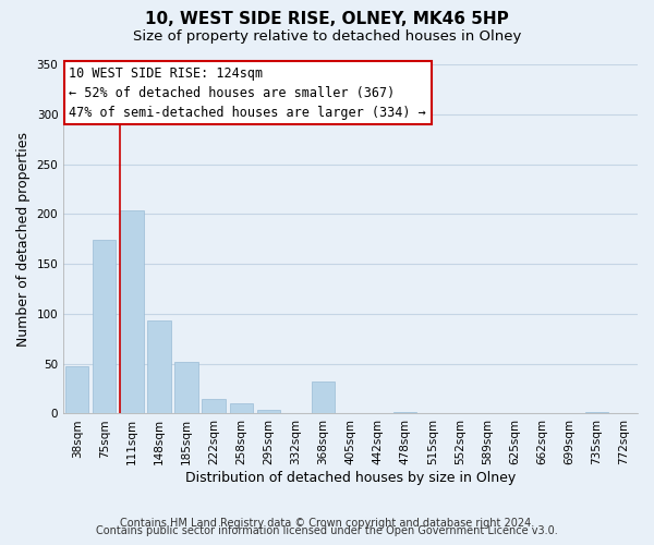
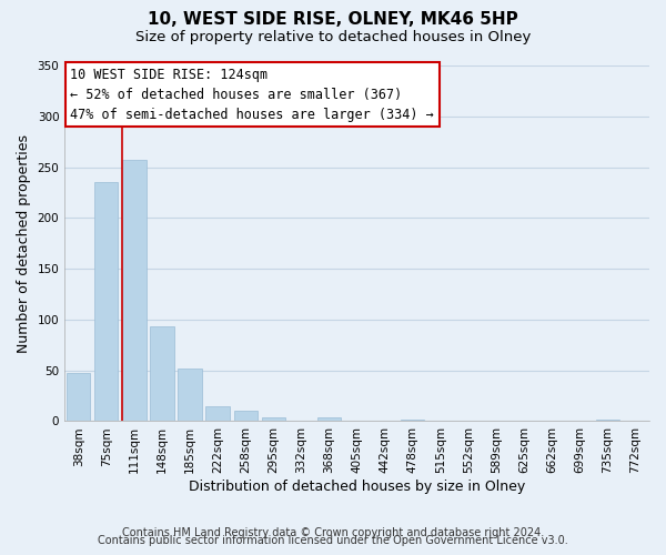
75sqm: 174 -> 235
111sqm: 204 -> 257
368sqm: 32 -> 4
